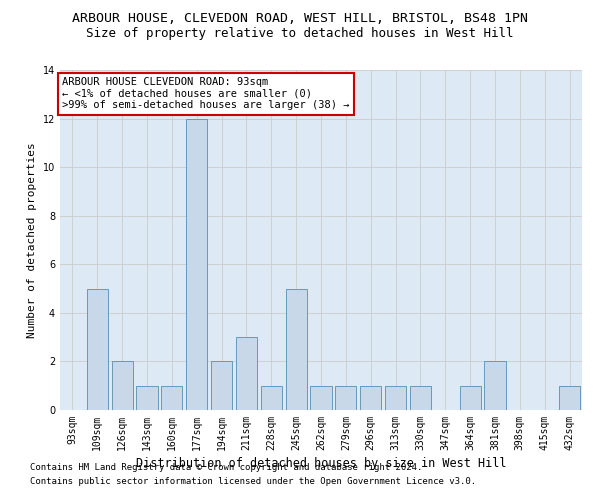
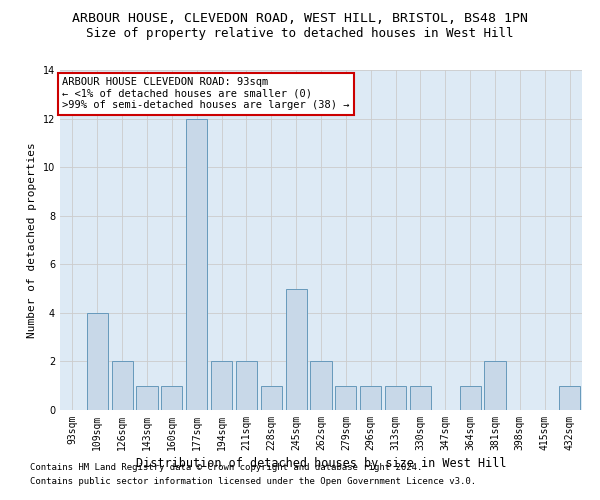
109sqm: 5 -> 4
211sqm: 3 -> 2
262sqm: 1 -> 2
